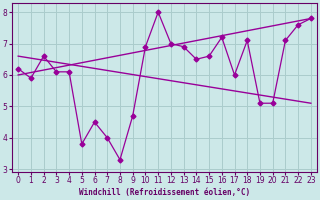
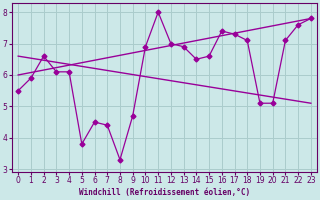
0: 6.2 -> 5.5
7: 4.0 -> 4.4
16: 7.2 -> 7.4
17: 6.0 -> 7.3
